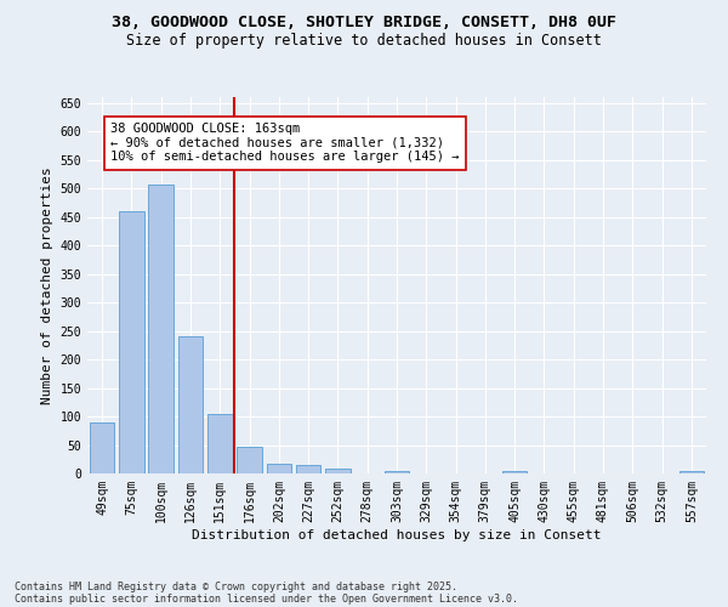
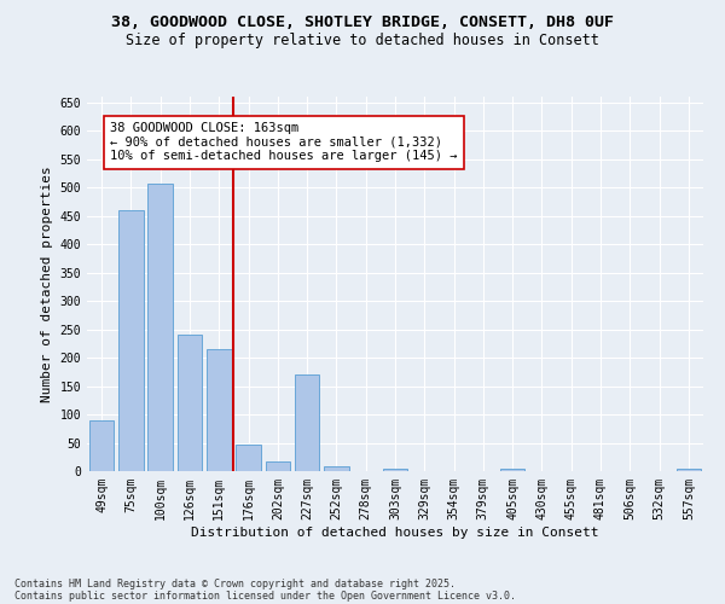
151sqm: 104 -> 215
227sqm: 14 -> 170
